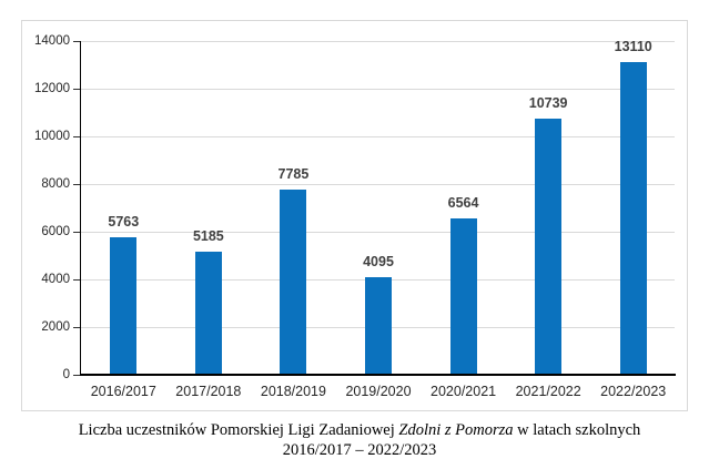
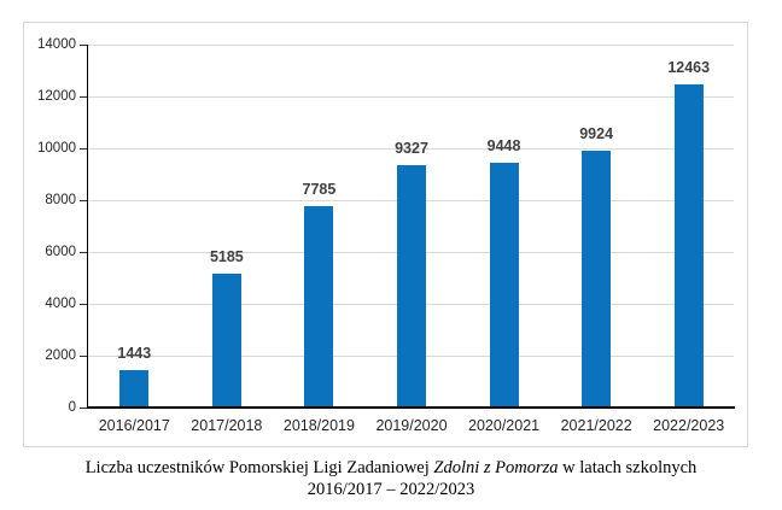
2016/2017: 5763 -> 1443
2019/2020: 4095 -> 9327
2020/2021: 6564 -> 9448
2021/2022: 10739 -> 9924
2022/2023: 13110 -> 12463
